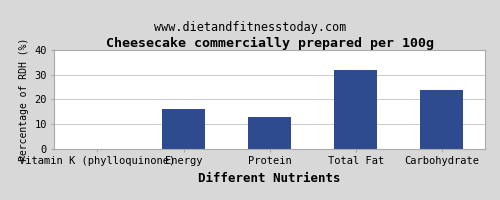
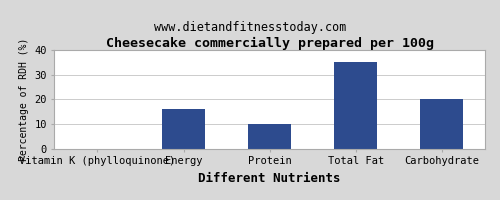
Protein: 13 -> 10
Total Fat: 32 -> 35
Carbohydrate: 24 -> 20
